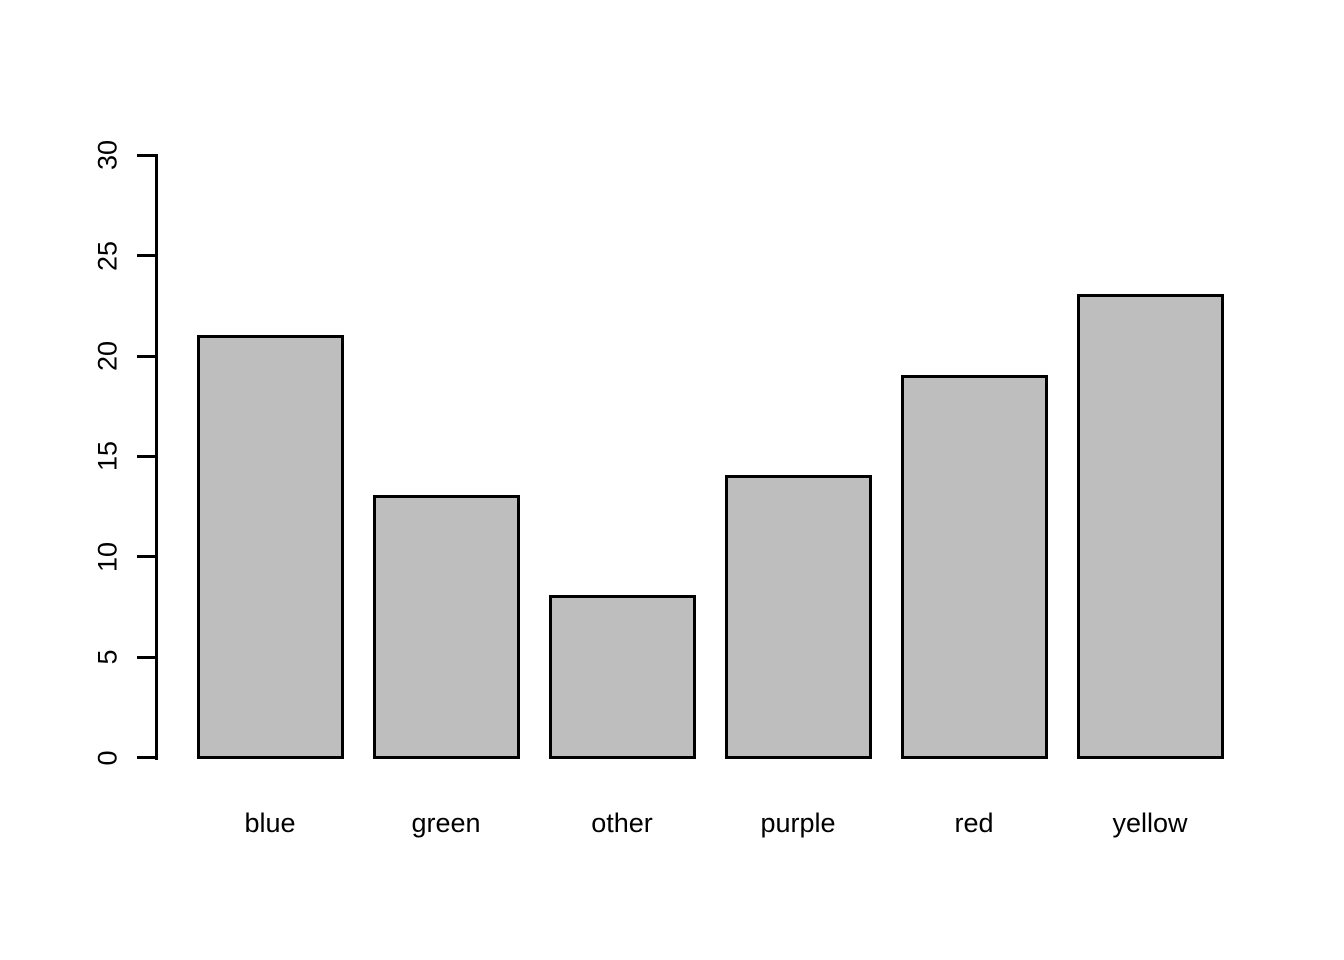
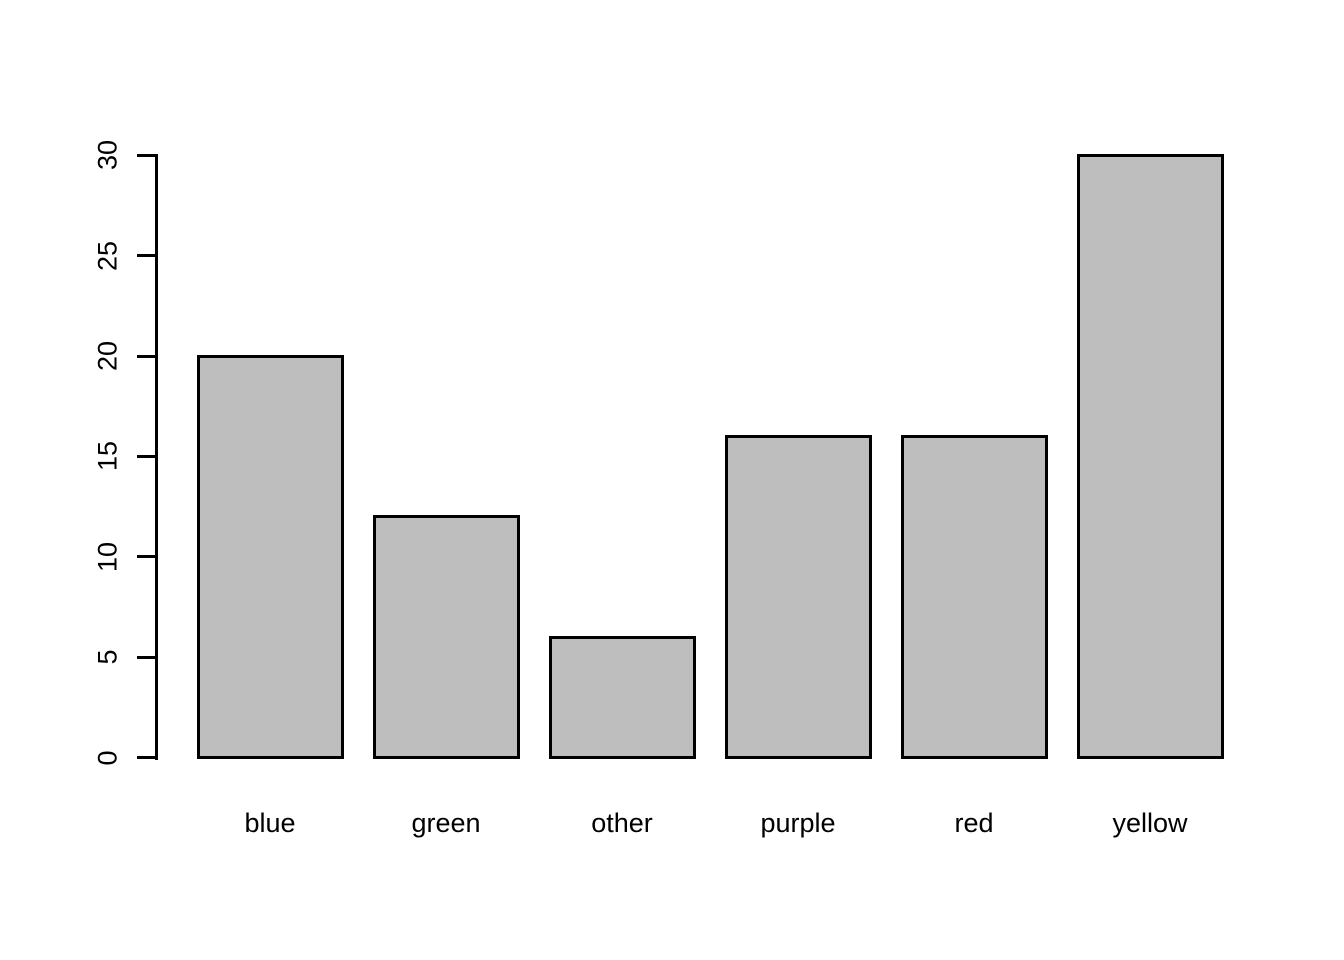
blue: 21 -> 20
green: 13 -> 12
other: 8 -> 6
purple: 14 -> 16
red: 19 -> 16
yellow: 23 -> 30
